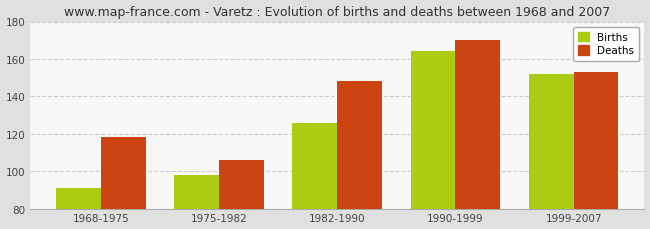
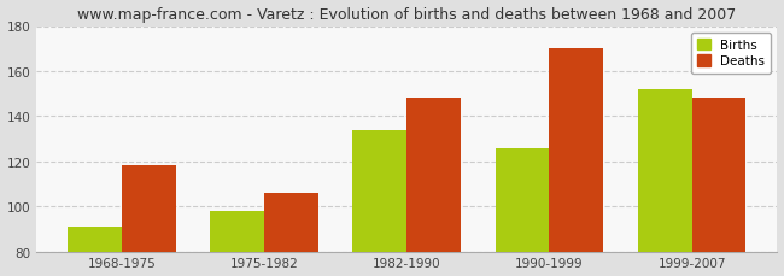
Births/1982-1990: 126 -> 134
Births/1990-1999: 164 -> 126
Deaths/1999-2007: 153 -> 148
